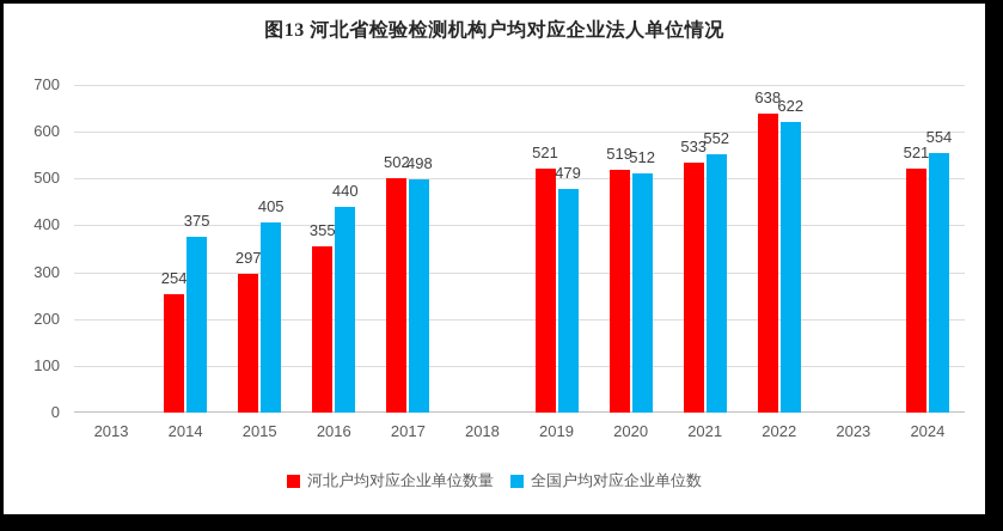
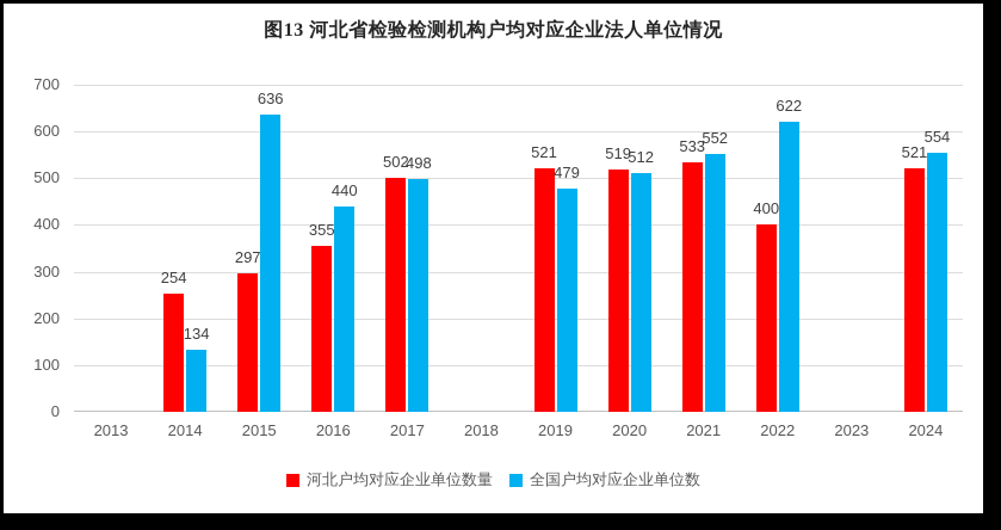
全国户均对应企业单位数/2014: 375 -> 134
全国户均对应企业单位数/2015: 405 -> 636
河北户均对应企业单位数量/2022: 638 -> 400
